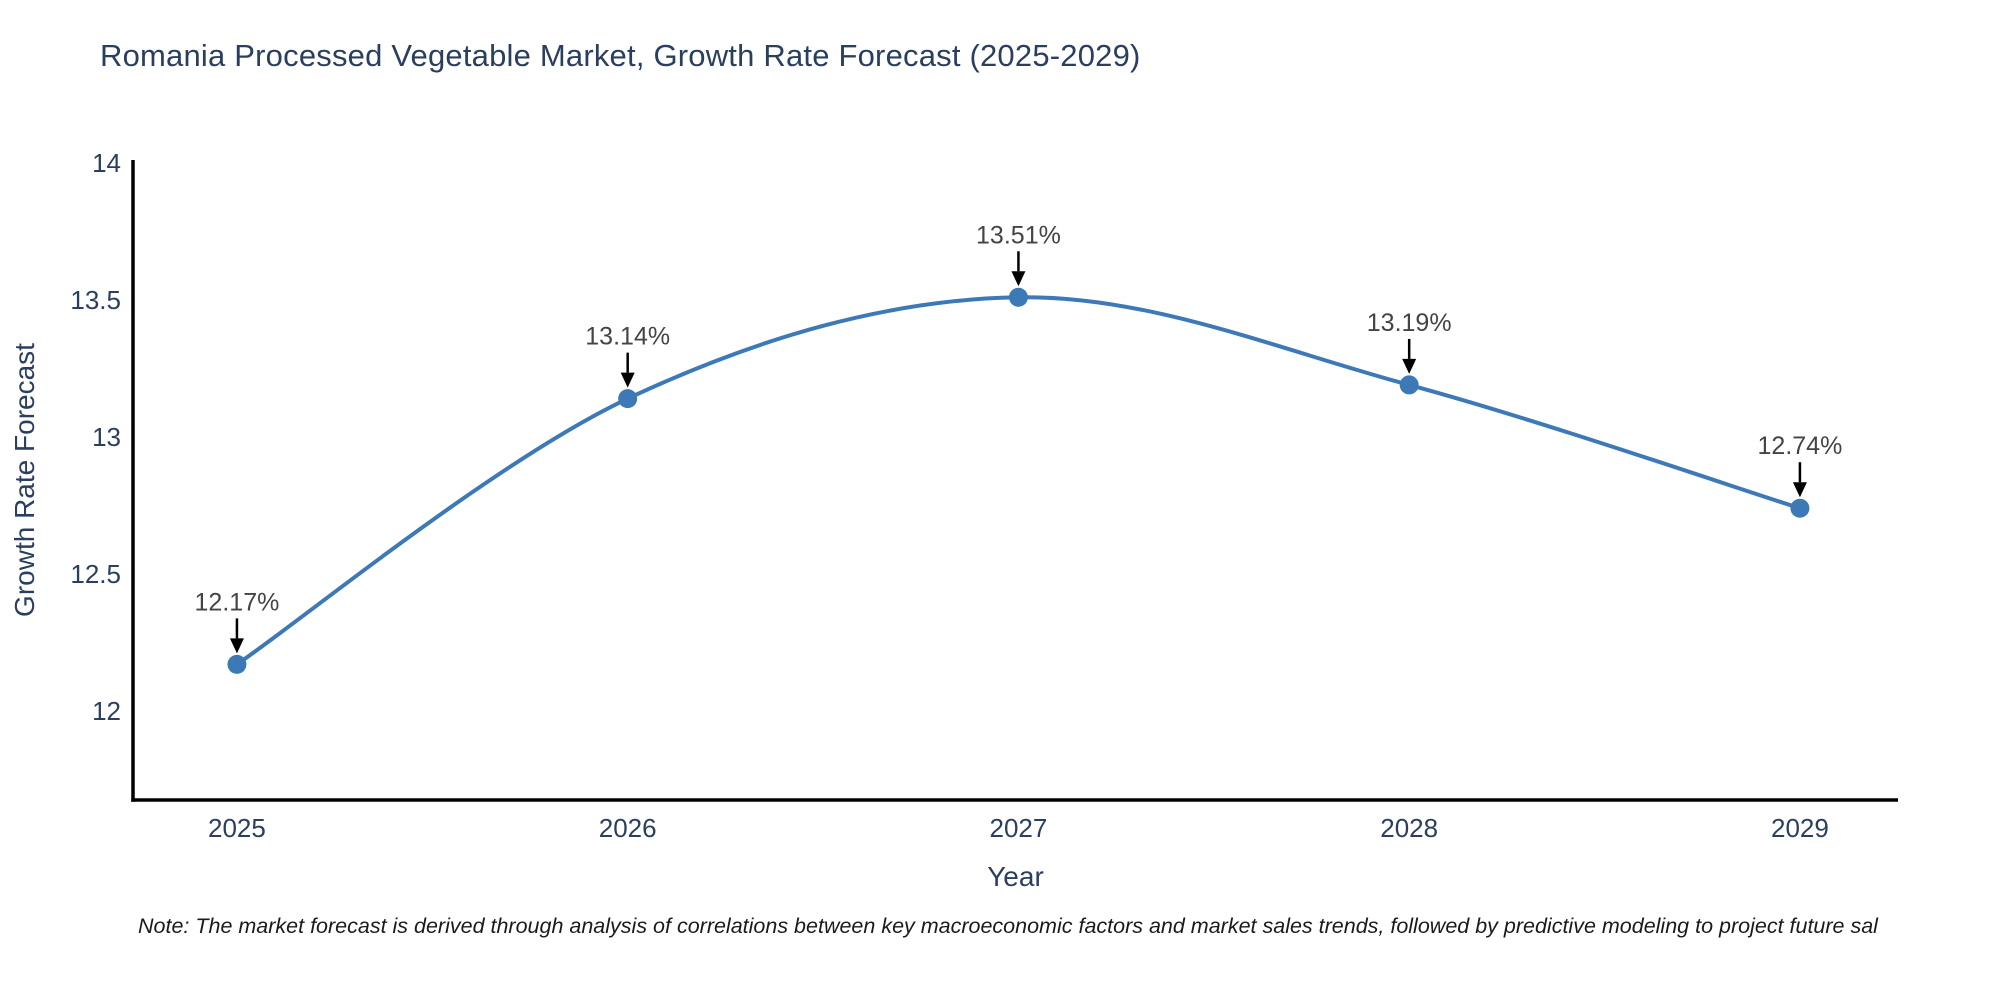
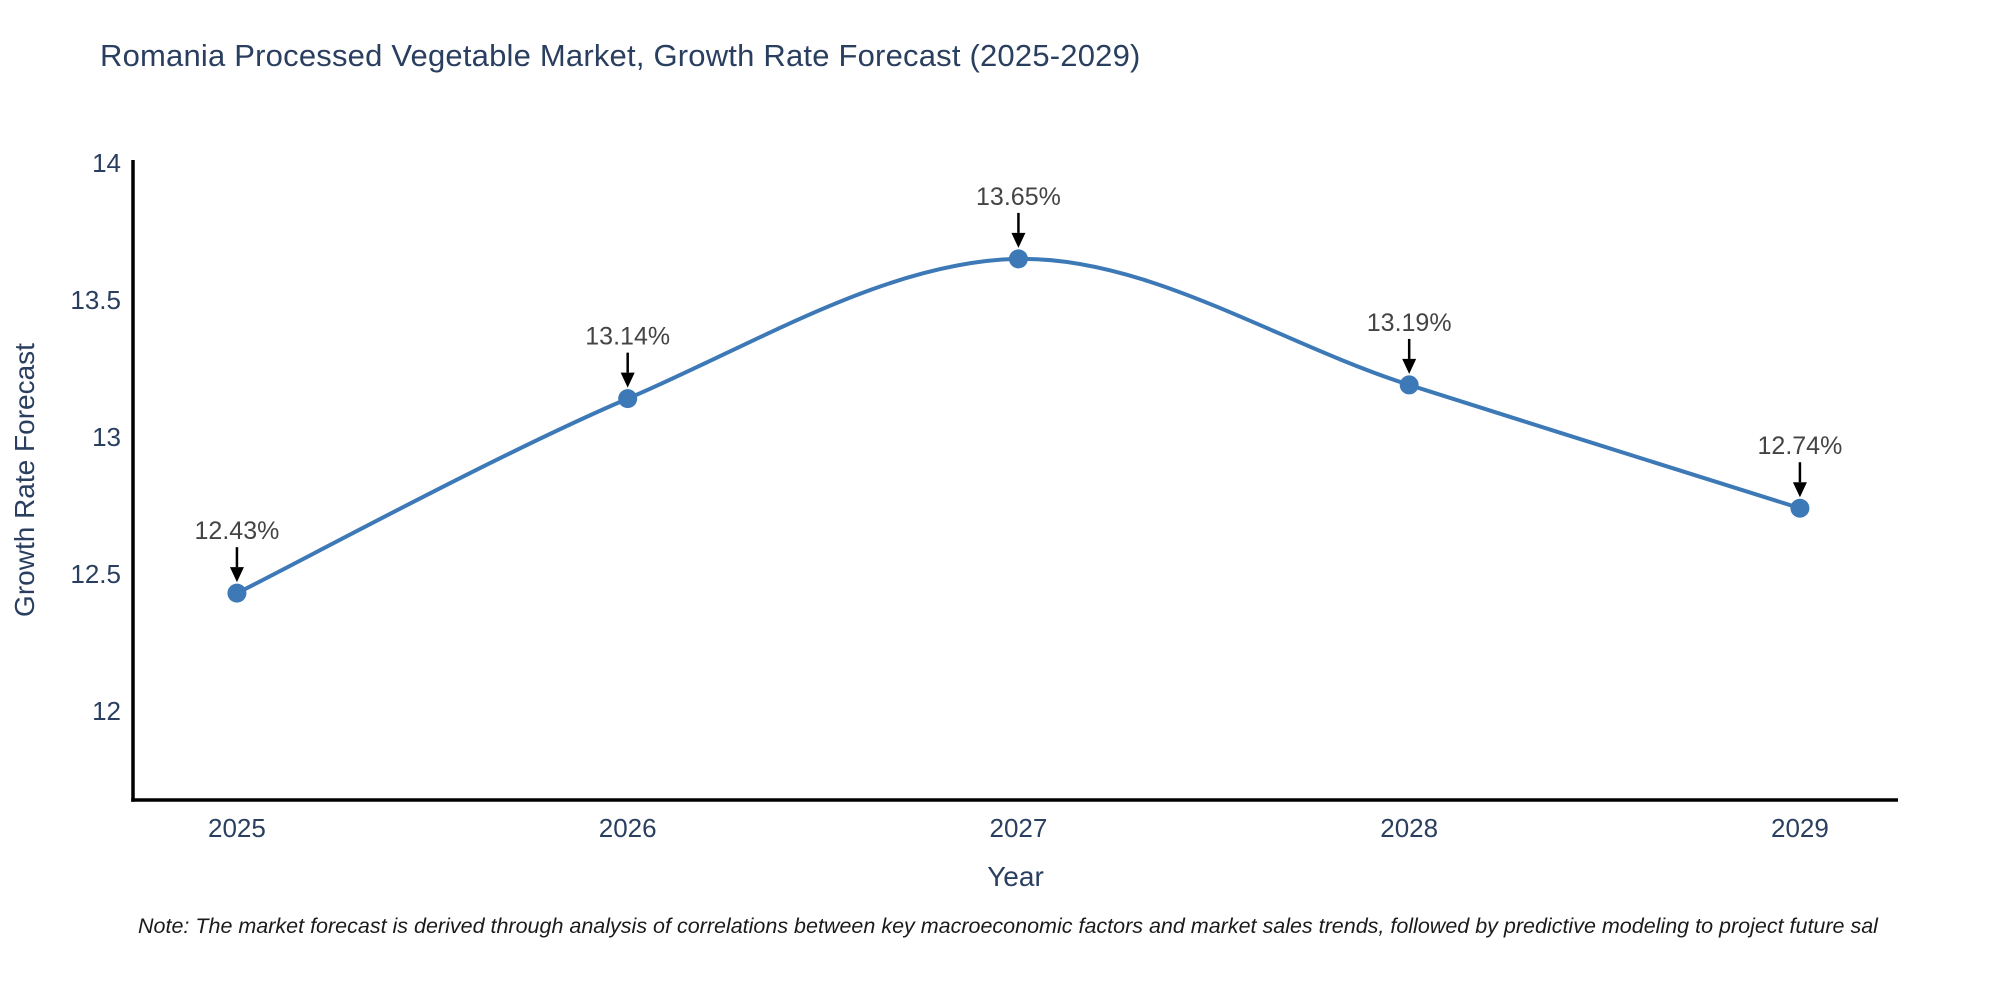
2025: 12.17% -> 12.43%
2027: 13.51% -> 13.65%
